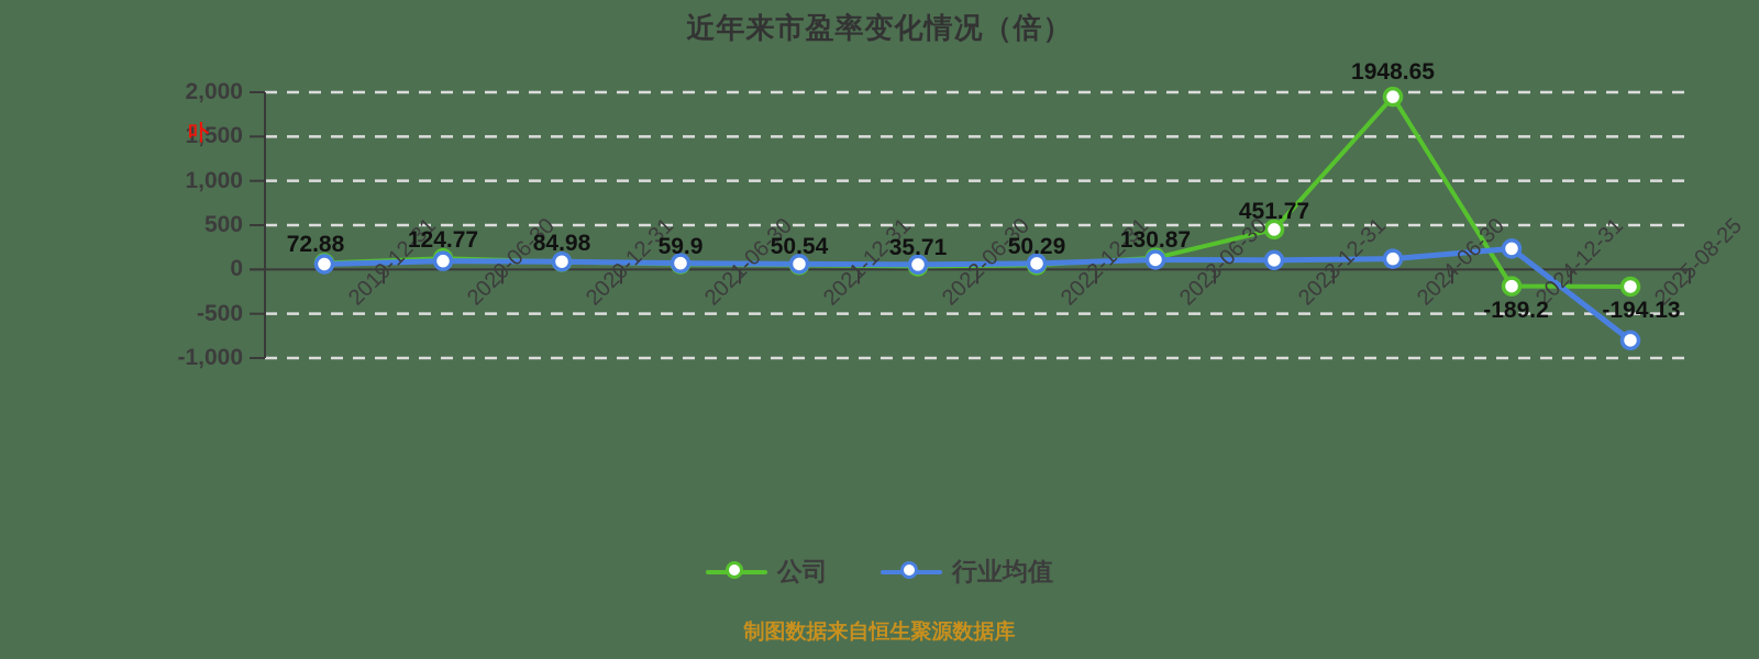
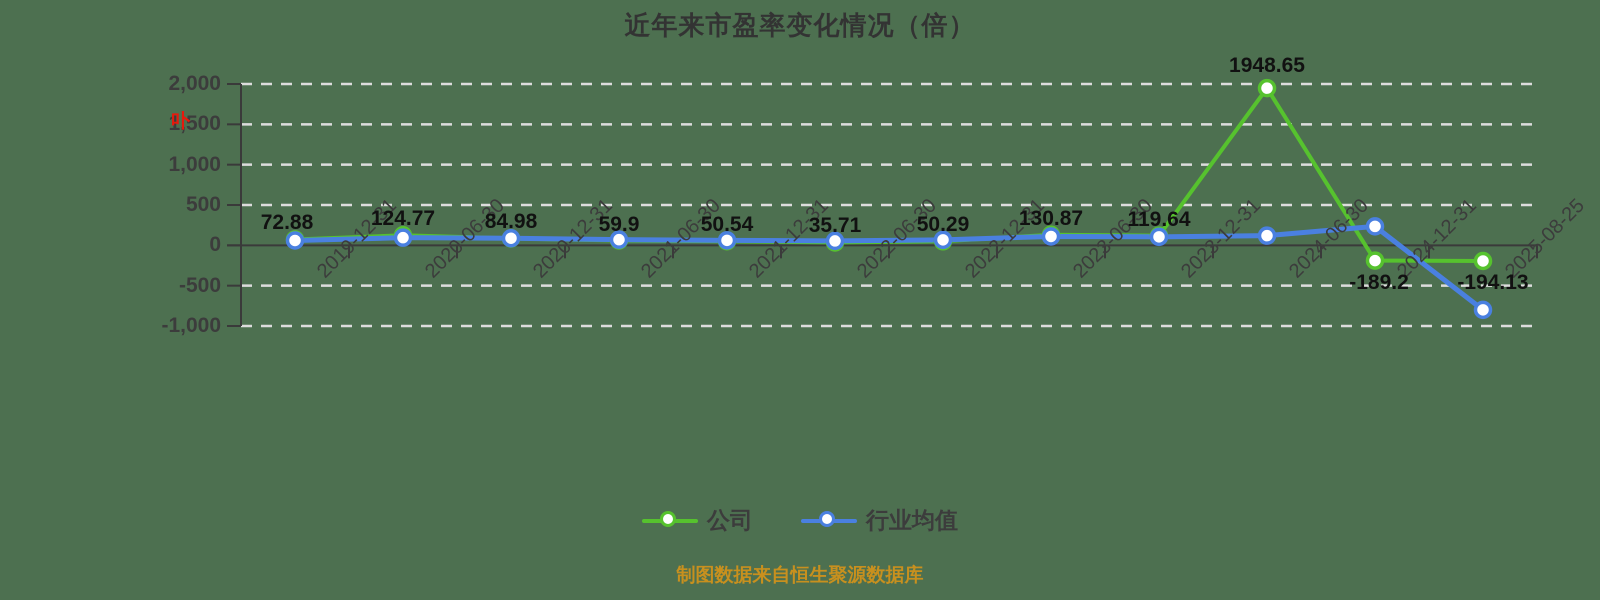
公司/2023-12-31: 451.77 -> 119.64
